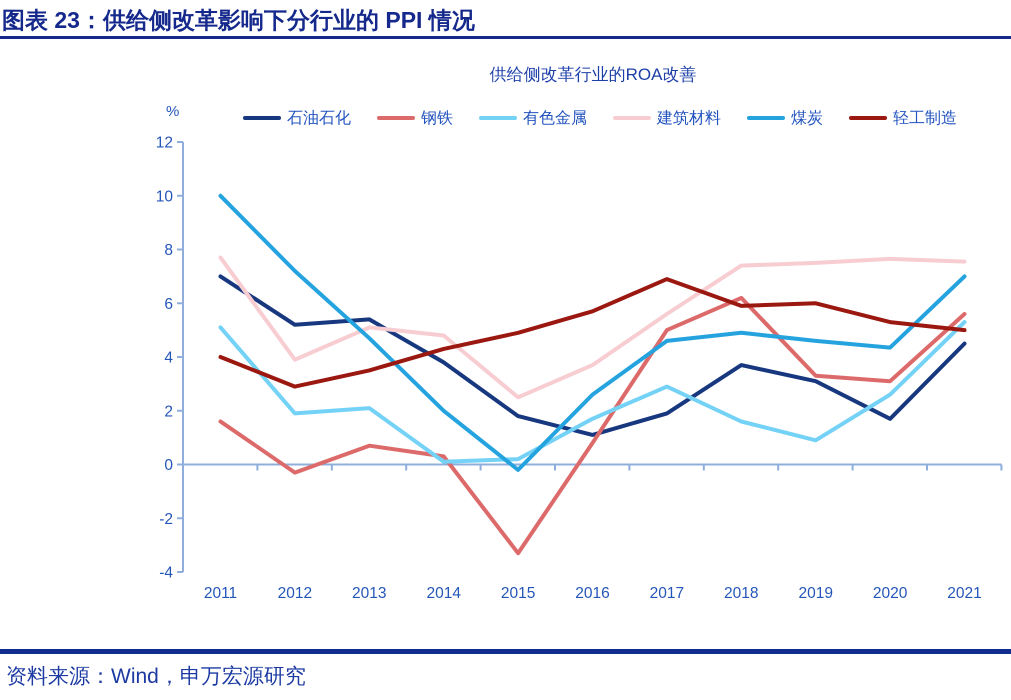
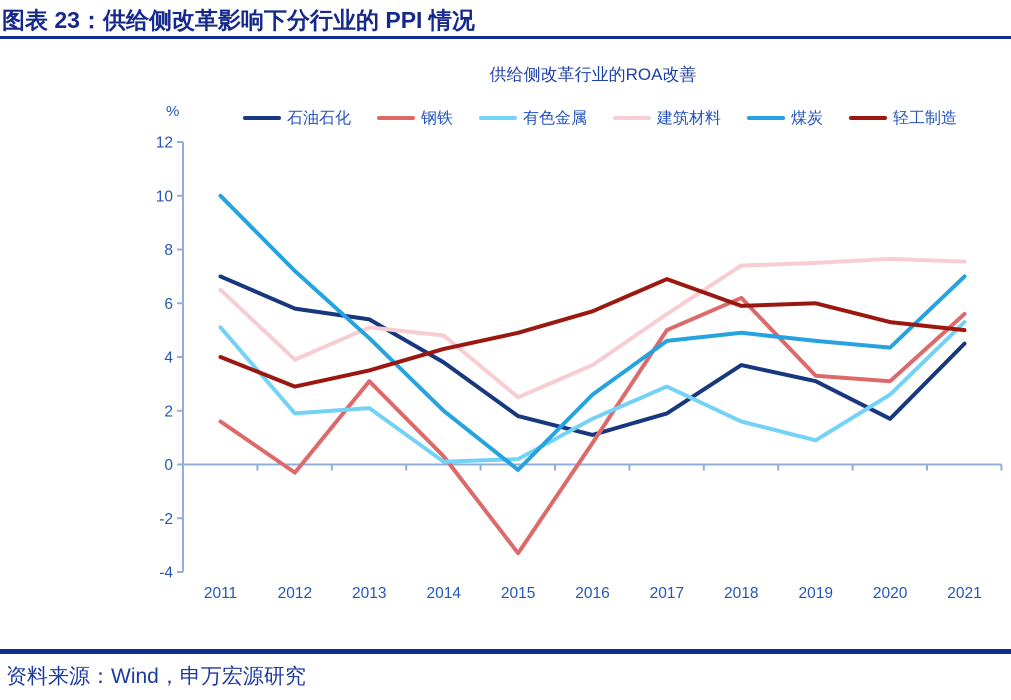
建筑材料/2011: 7.7 -> 6.5
石油石化/2012: 5.2 -> 5.8
钢铁/2013: 0.7 -> 3.1
